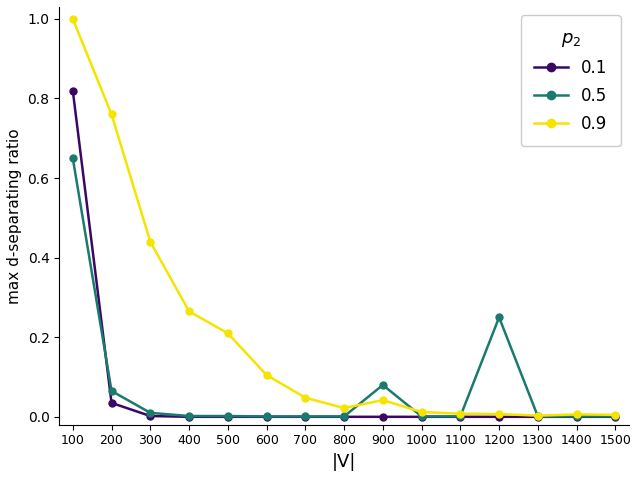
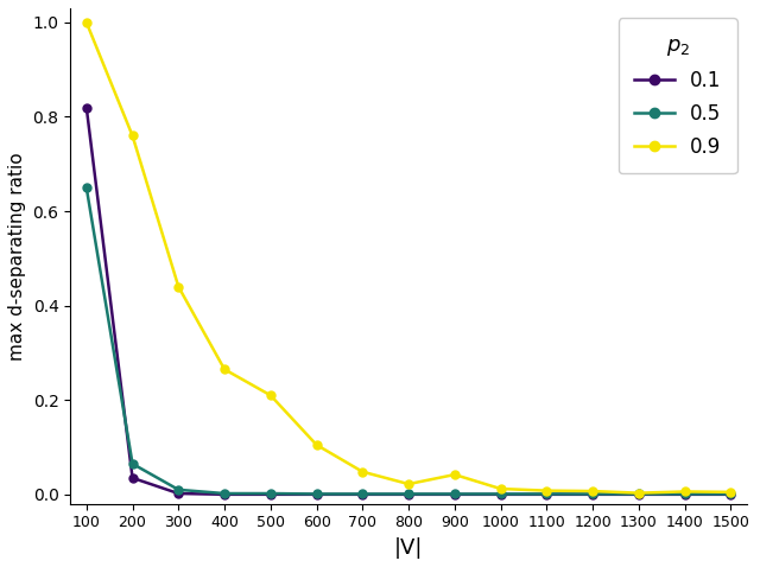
0.5/900: 0.080 -> 0.001
0.5/1200: 0.250 -> 0.001
